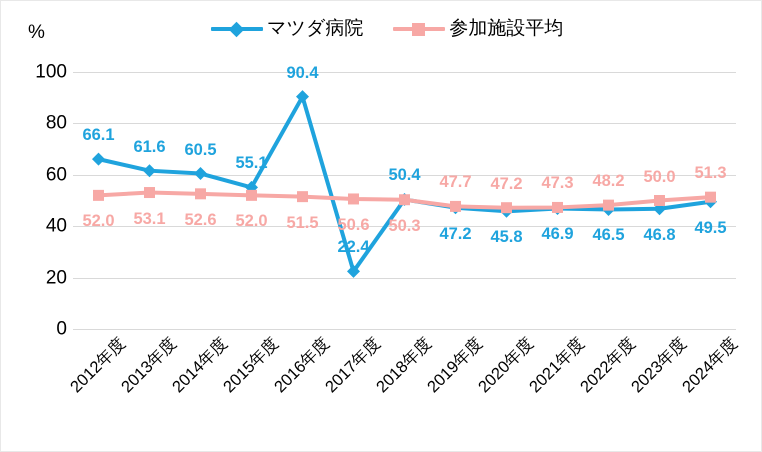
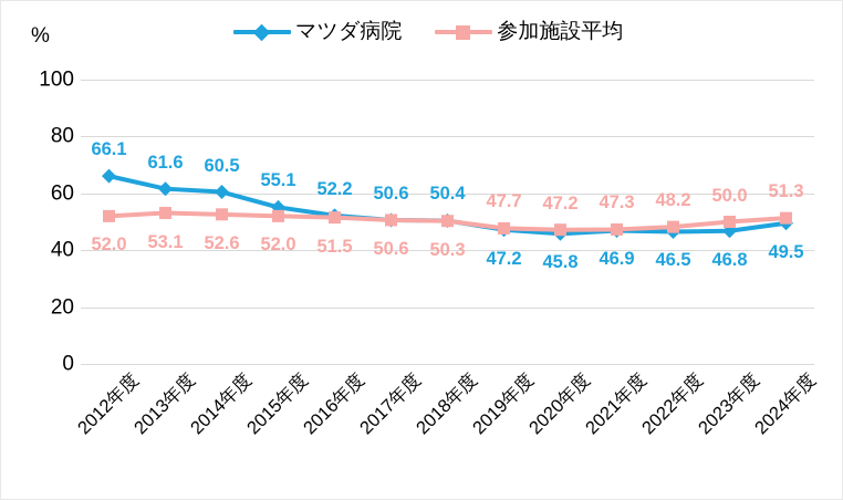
マツダ病院/2016年度: 90.4 -> 52.2
マツダ病院/2017年度: 22.4 -> 50.6
